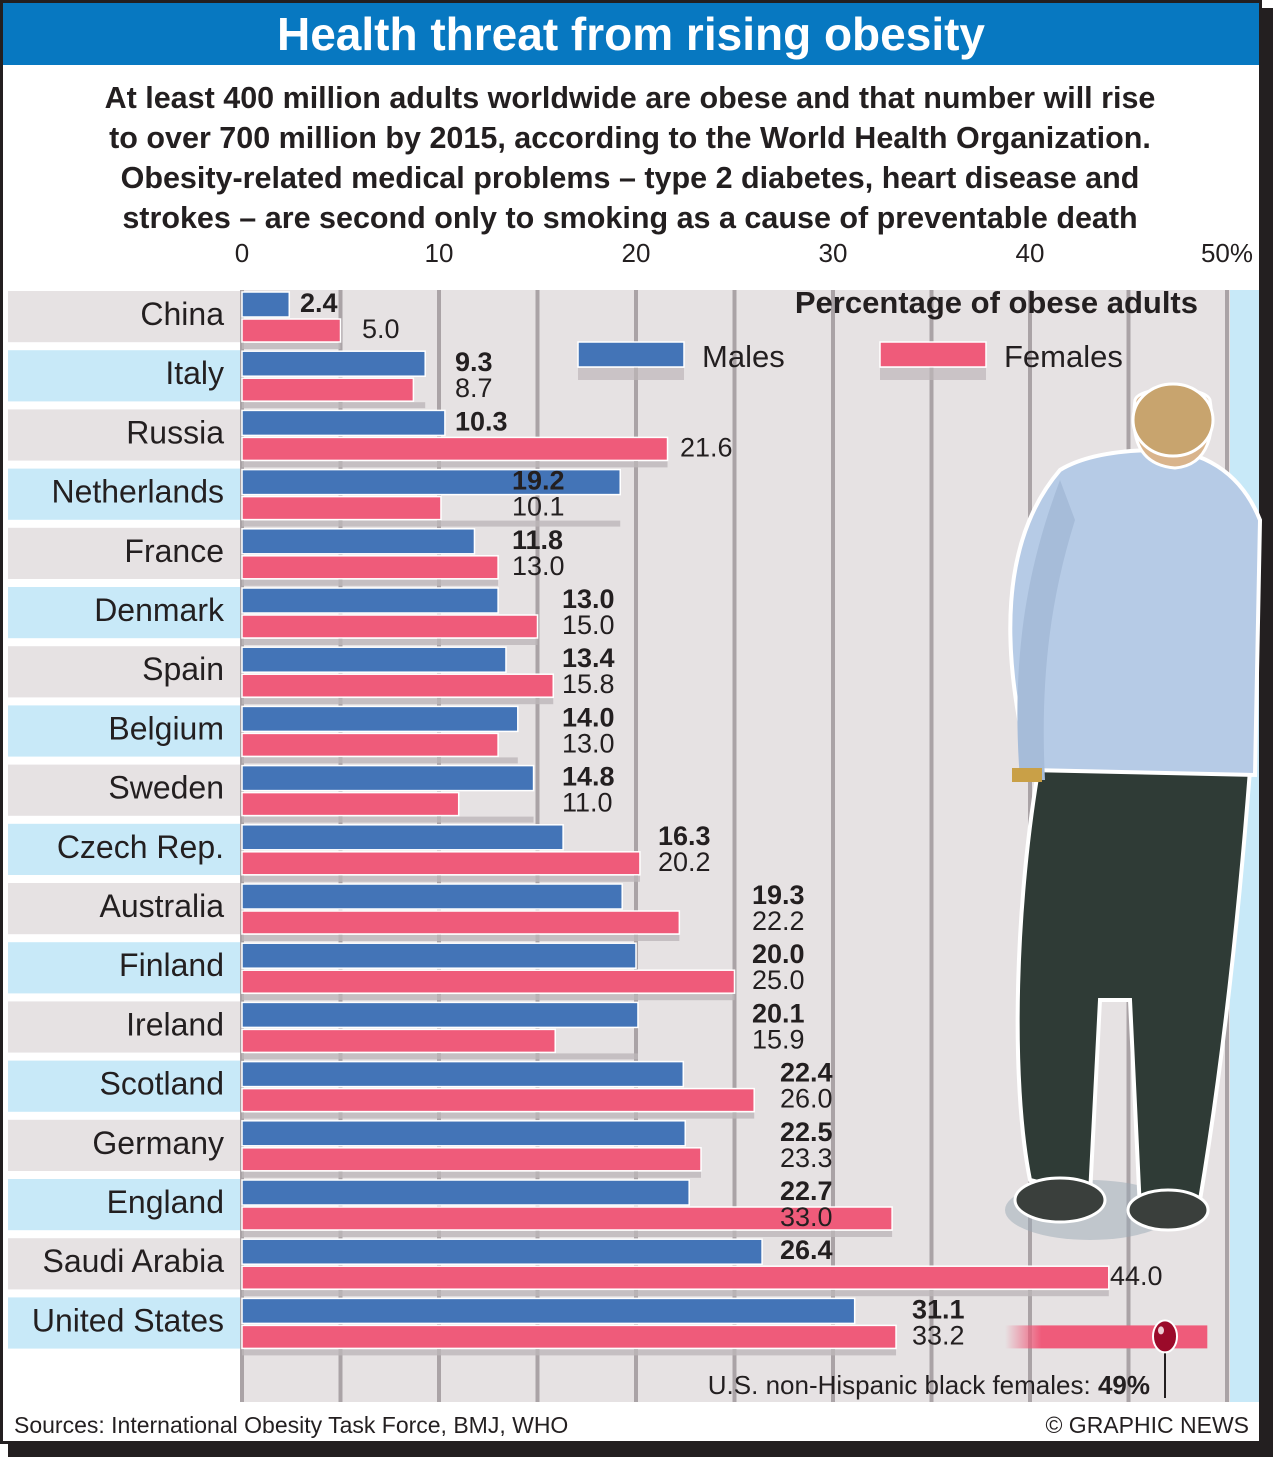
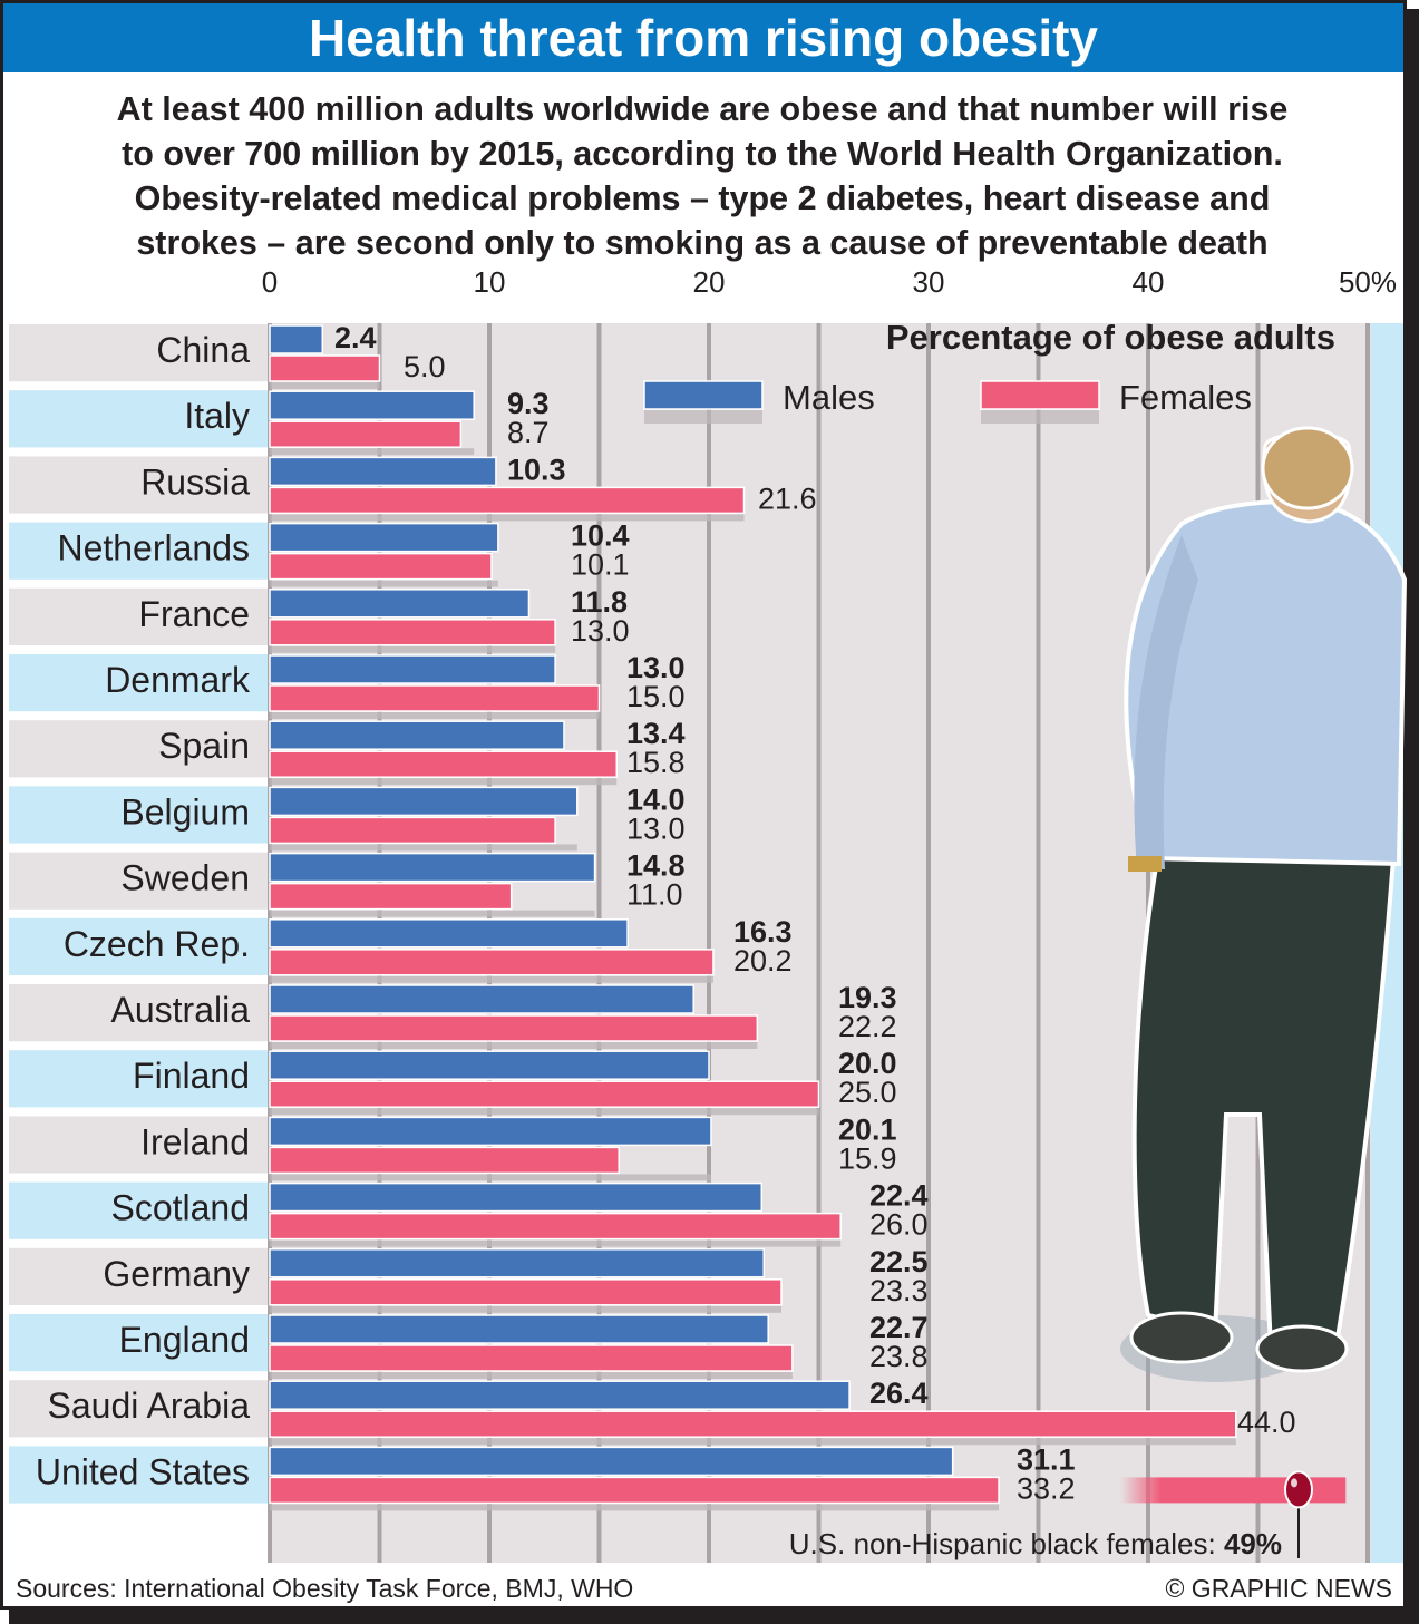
Males/Netherlands: 19.2 -> 10.4
Females/England: 33.0 -> 23.8
